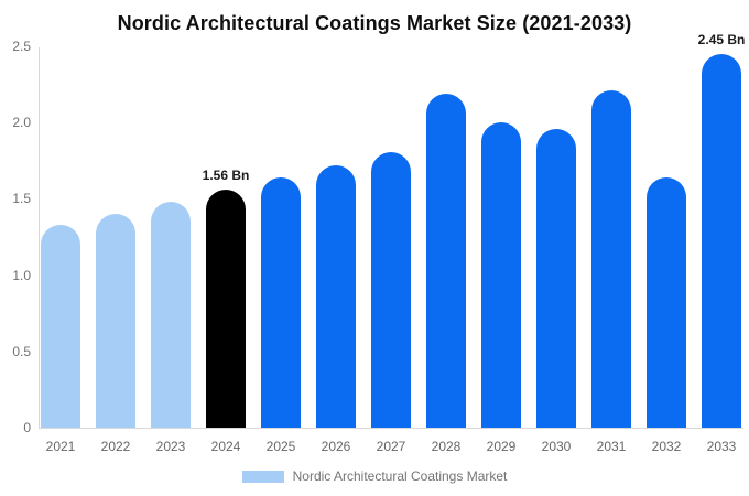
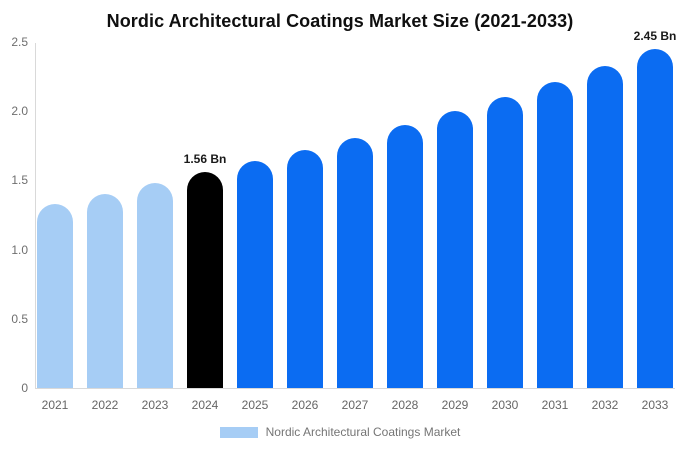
2028: 2.19 -> 1.90
2030: 1.96 -> 2.10
2032: 1.64 -> 2.33
